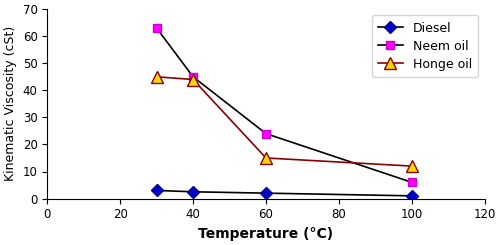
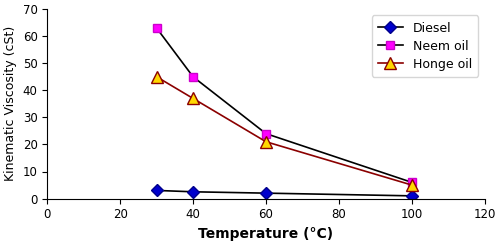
Honge oil/40: 44 -> 37
Honge oil/60: 15 -> 21
Honge oil/100: 12 -> 5
